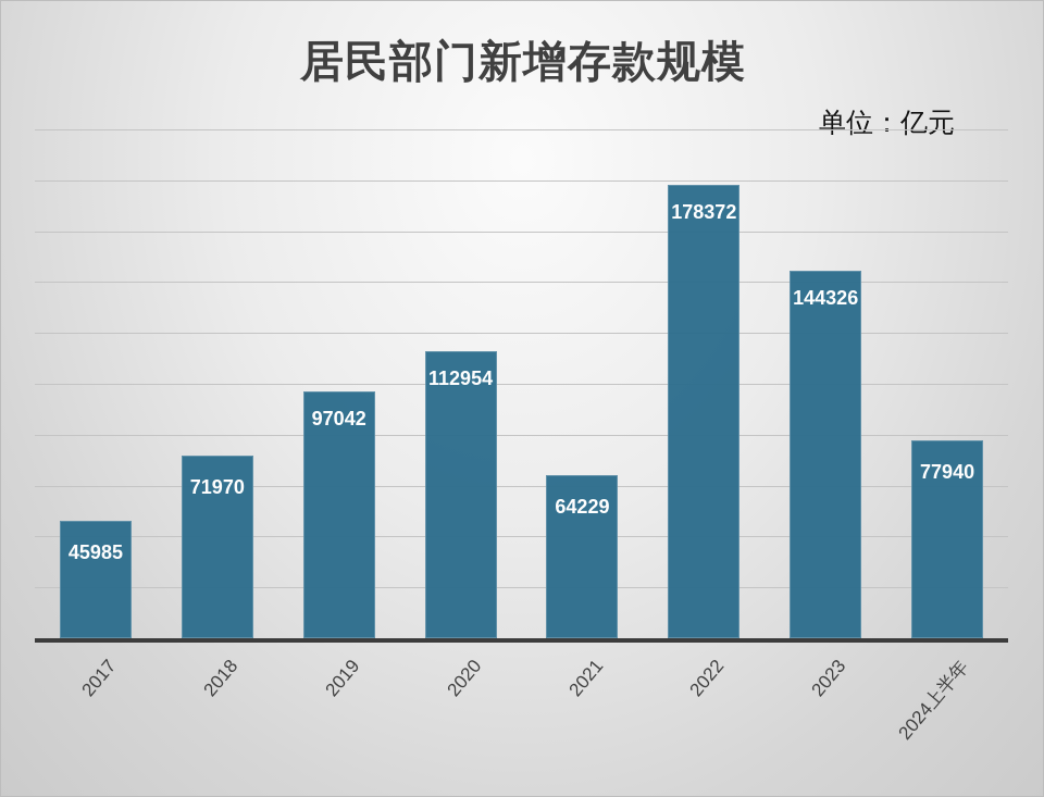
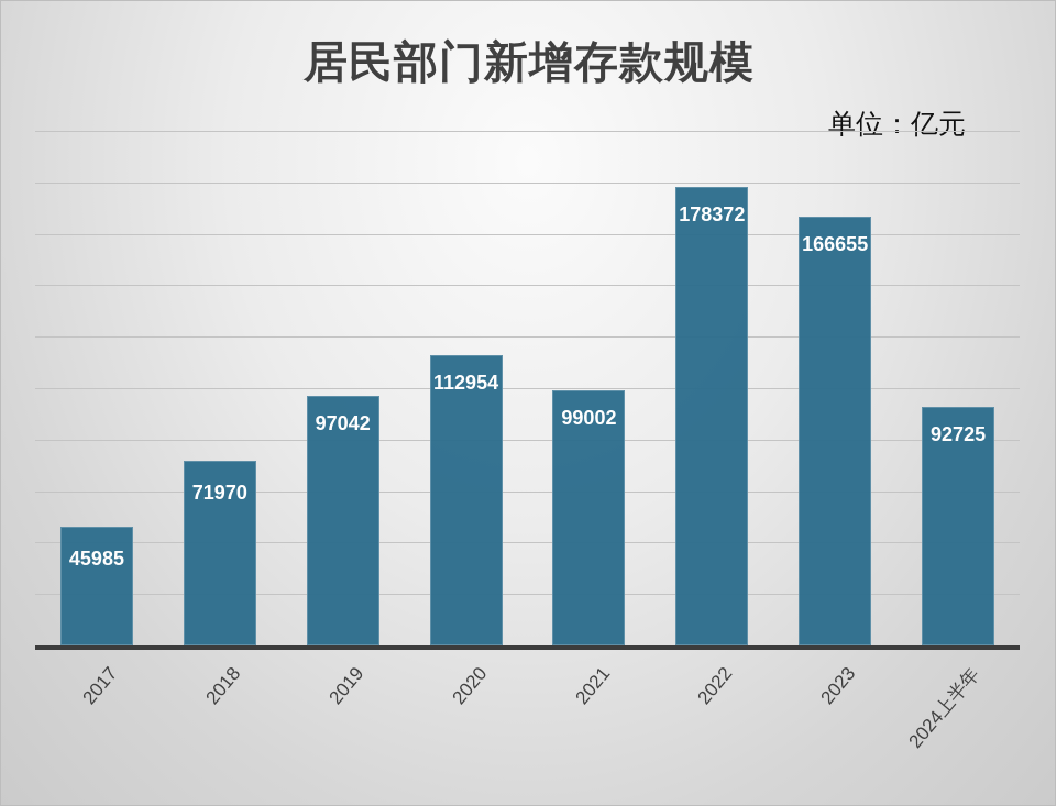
2021: 64229 -> 99002
2023: 144326 -> 166655
2024上半年: 77940 -> 92725
